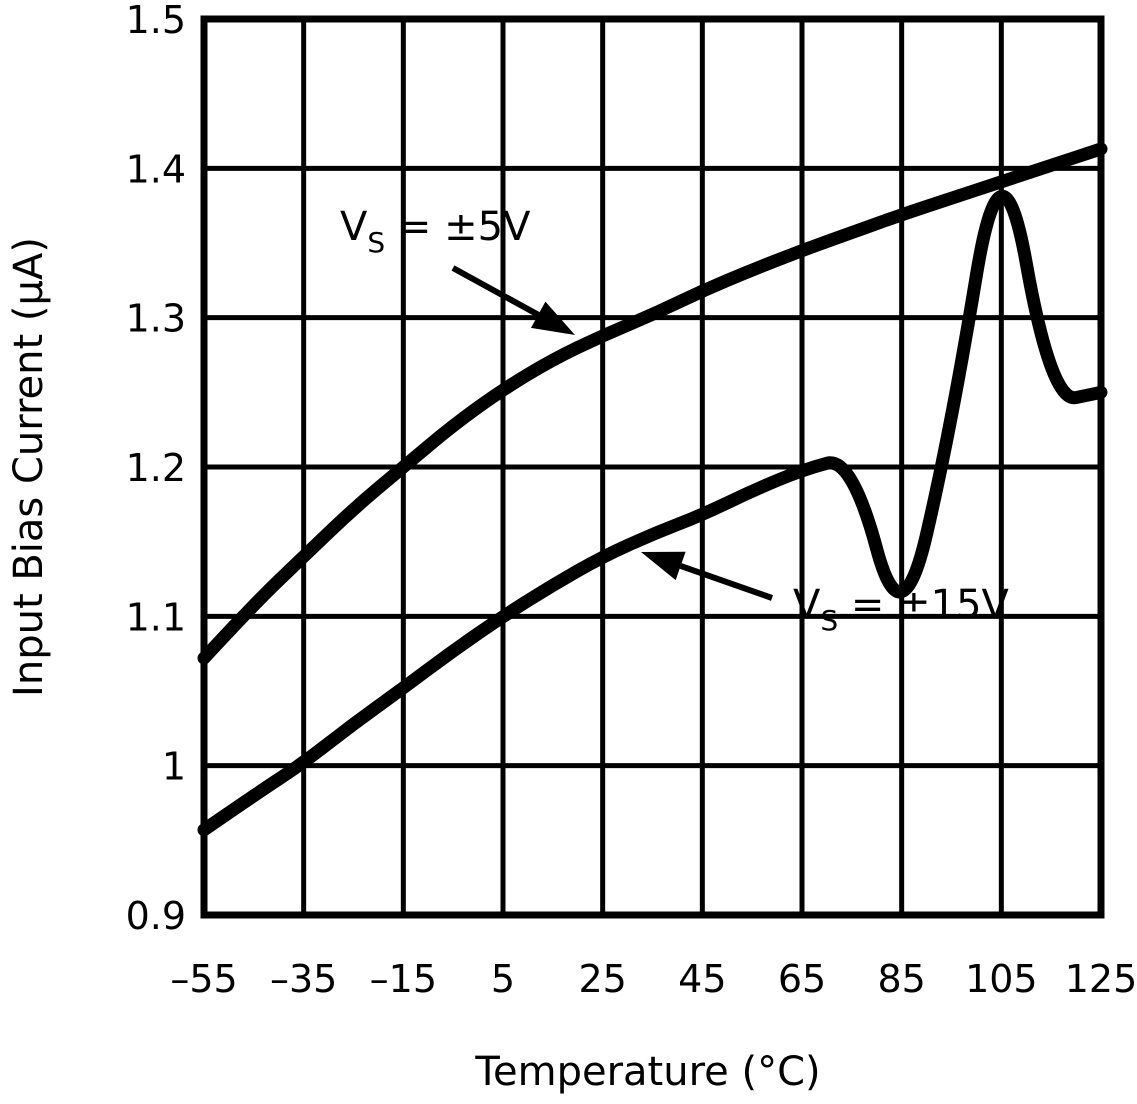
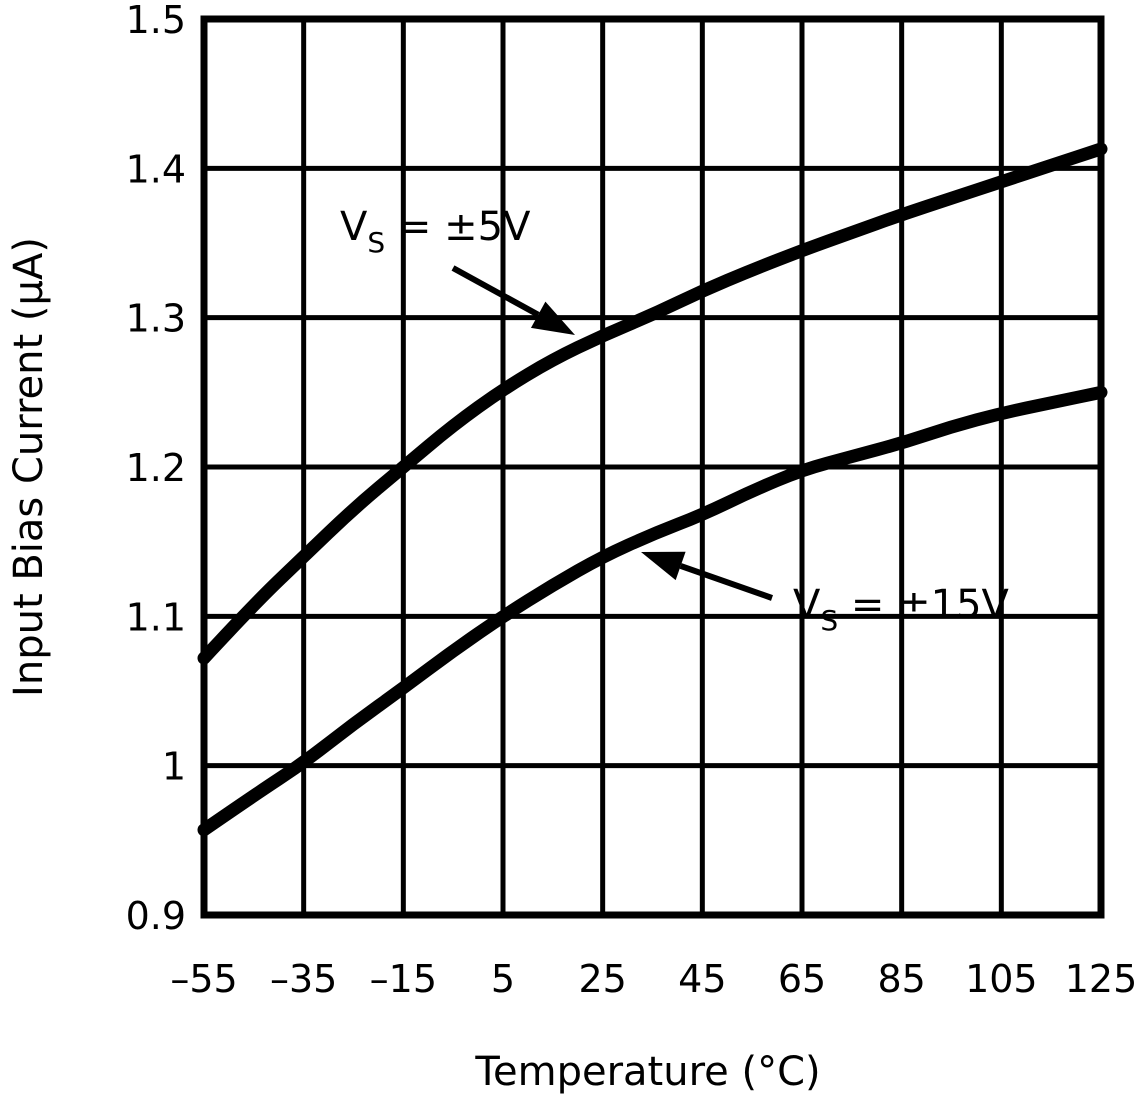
VS = ±15V/85: 1.083 -> 1.216
VS = ±15V/105: 1.430 -> 1.236
